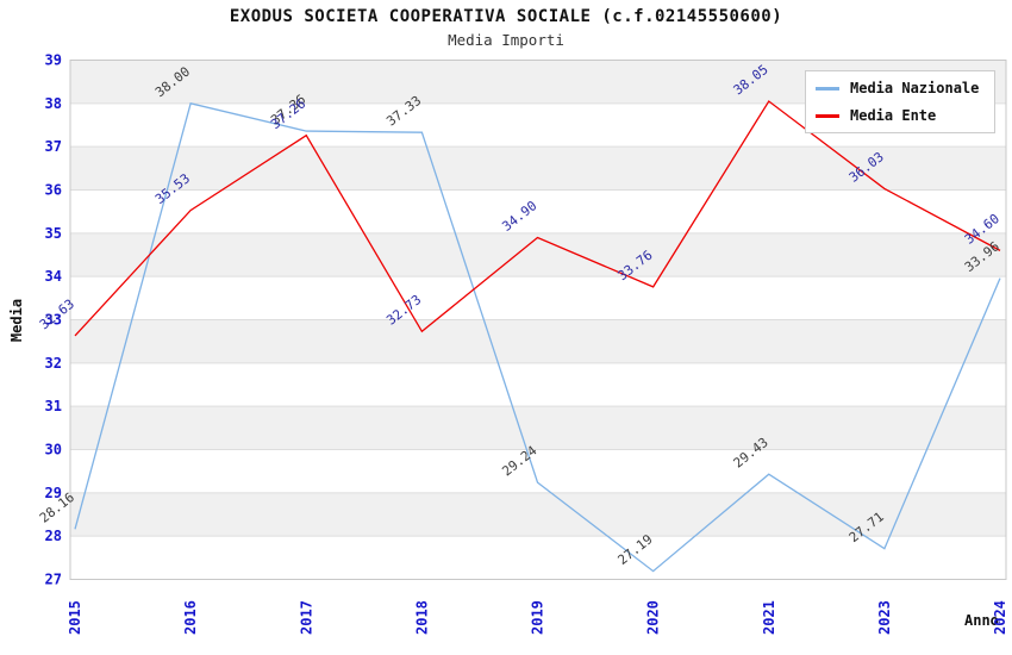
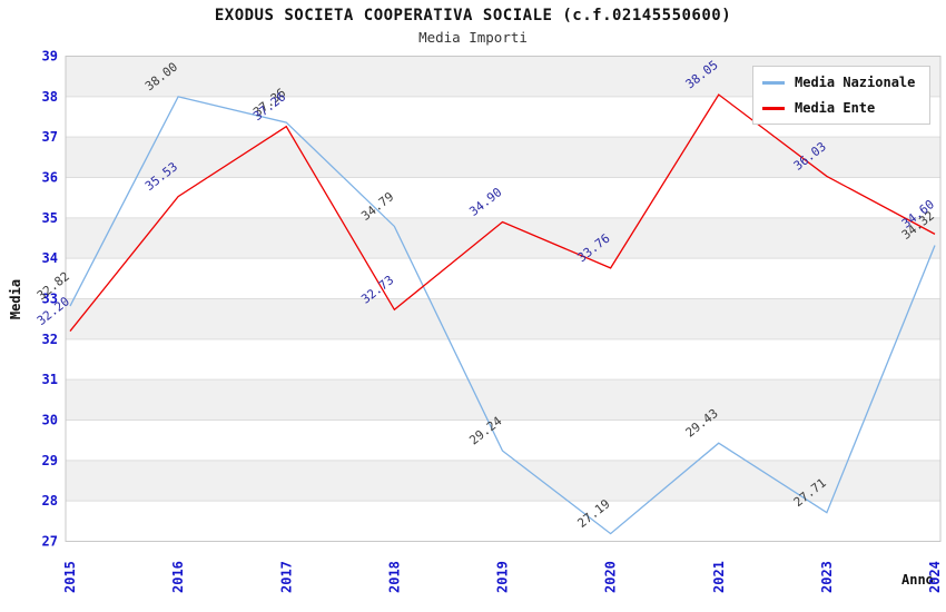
Media Nazionale/2015: 28.16 -> 32.82
Media Ente/2015: 32.63 -> 32.20
Media Nazionale/2018: 37.33 -> 34.79
Media Nazionale/2024: 33.96 -> 34.32
